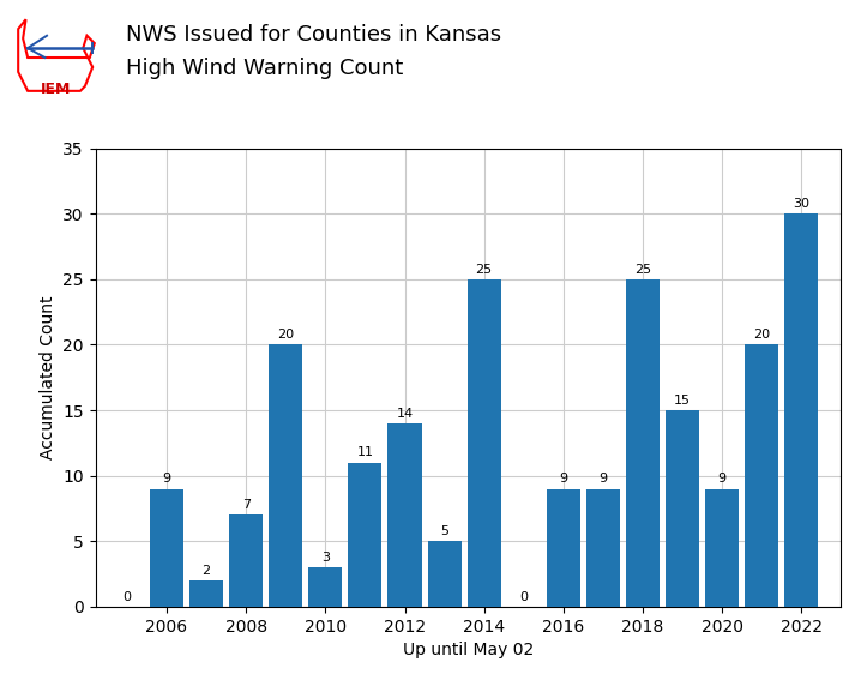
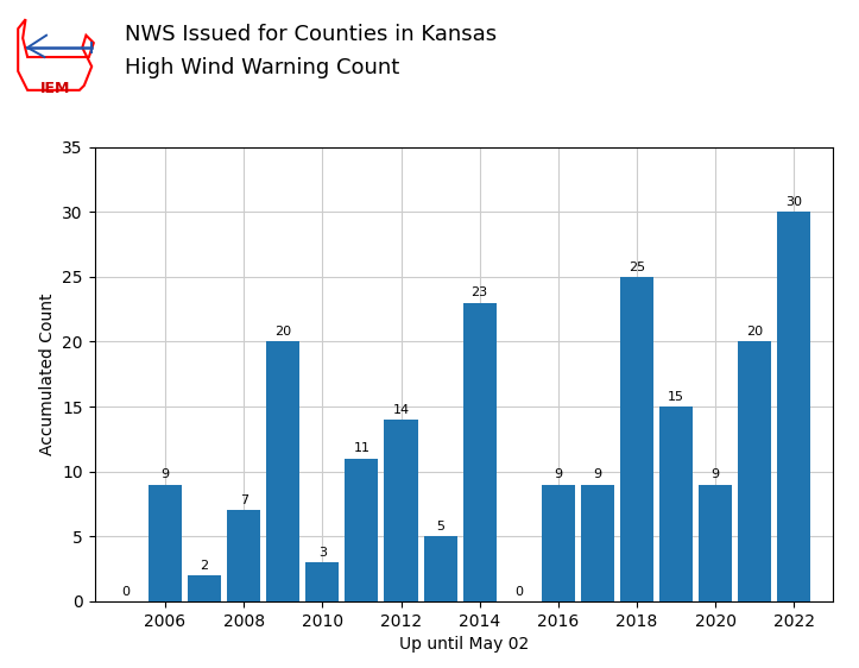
2014: 25 -> 23
